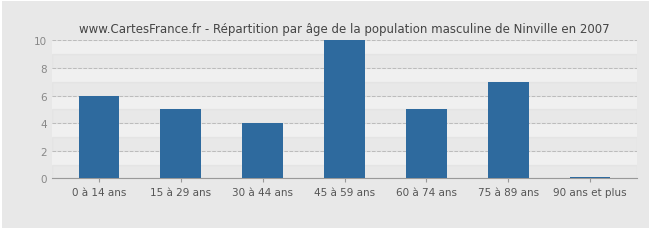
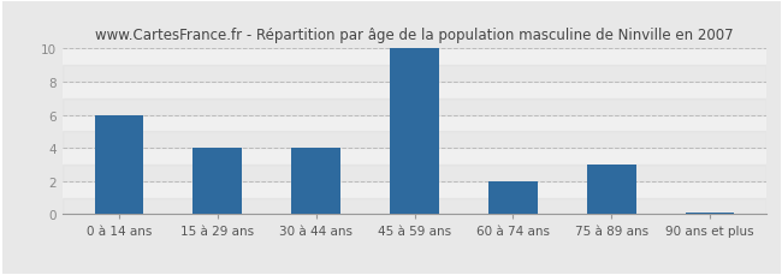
15 à 29 ans: 5.0 -> 4.0
60 à 74 ans: 5.0 -> 2.0
75 à 89 ans: 7.0 -> 3.0
